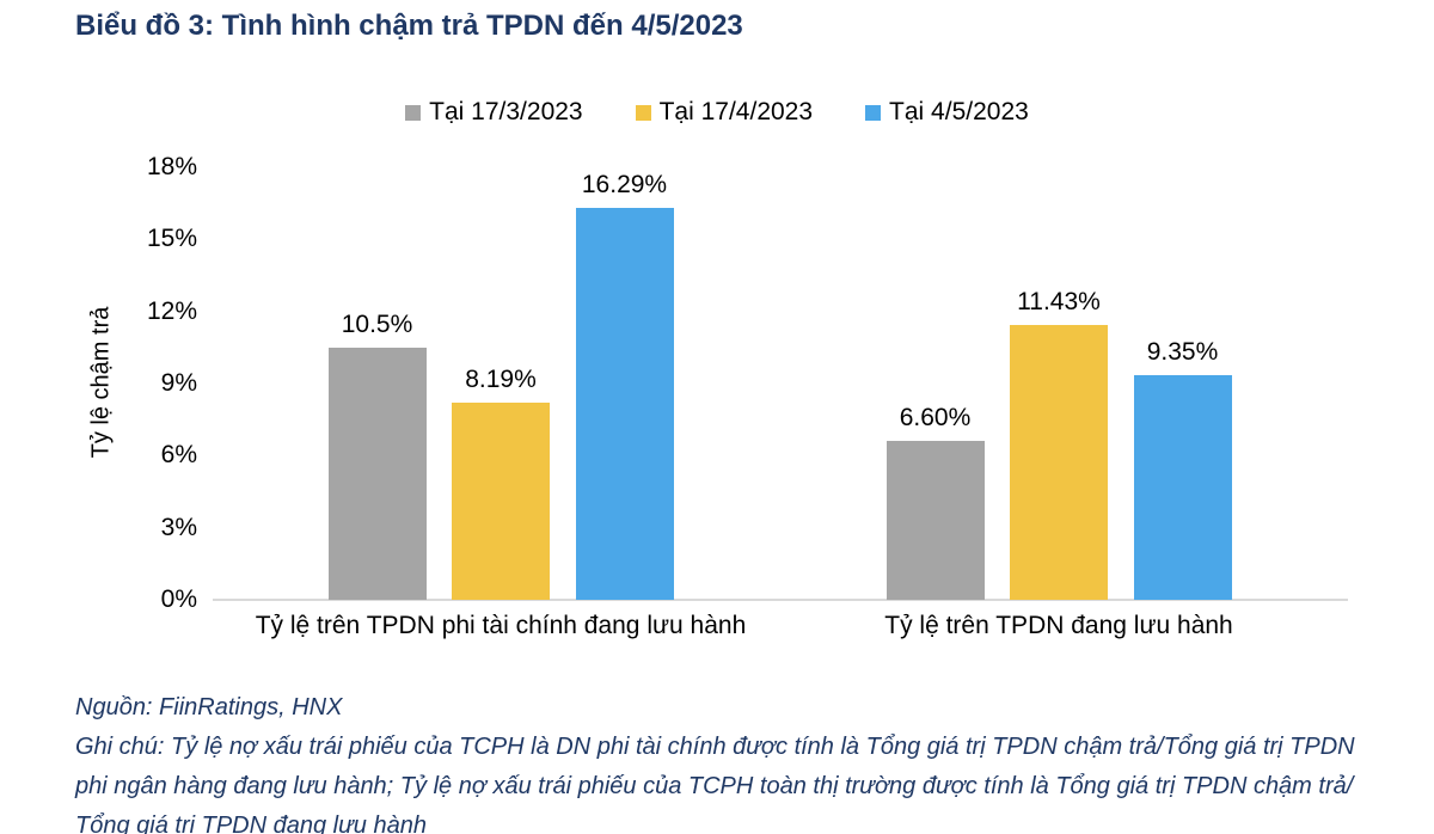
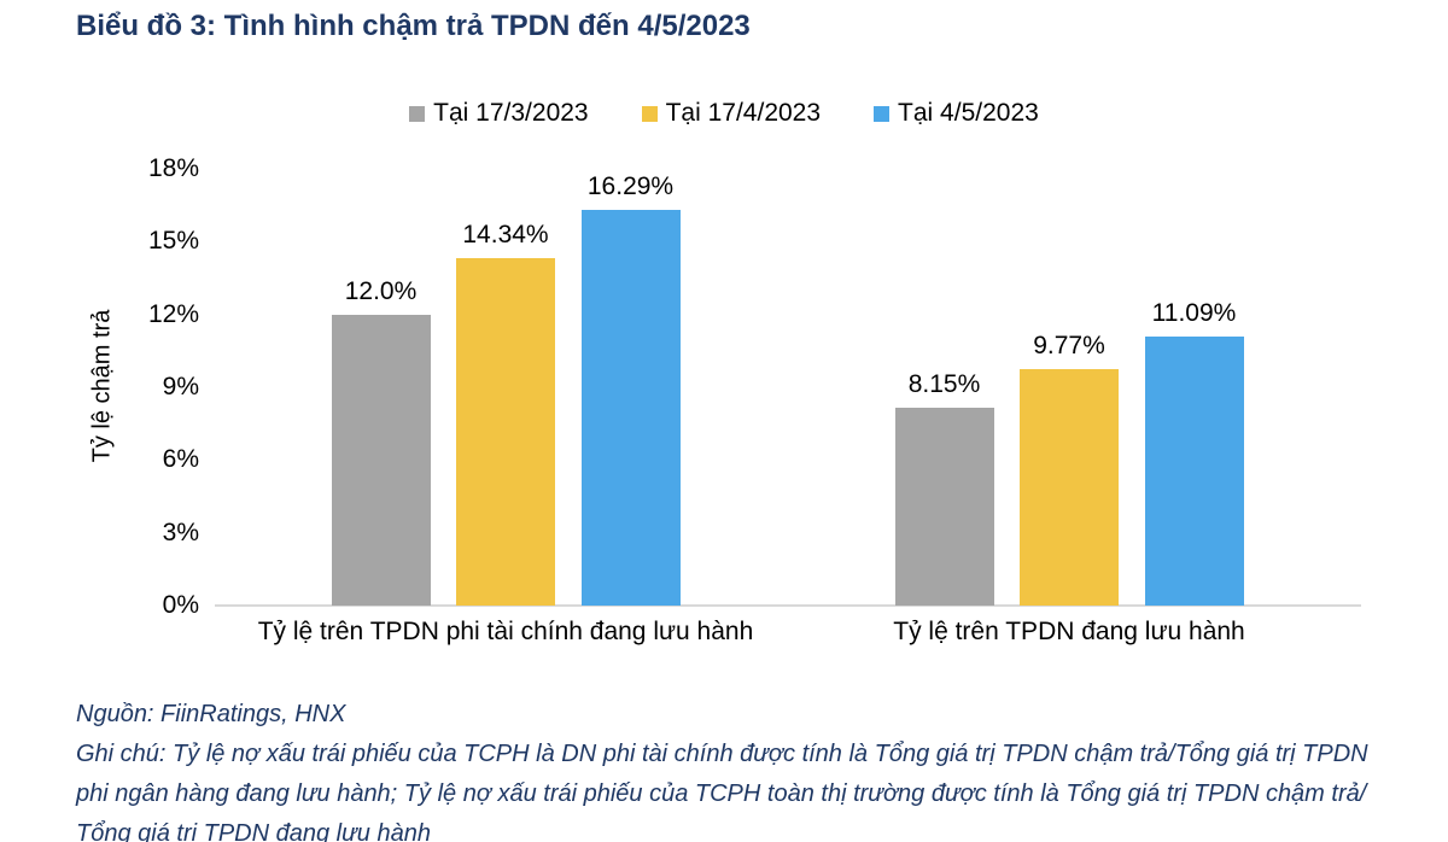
Tại 17/3/2023/Tỷ lệ trên TPDN phi tài chính đang lưu hành: 10.5% -> 12.0%
Tại 17/4/2023/Tỷ lệ trên TPDN phi tài chính đang lưu hành: 8.19% -> 14.34%
Tại 17/3/2023/Tỷ lệ trên TPDN đang lưu hành: 6.60% -> 8.15%
Tại 17/4/2023/Tỷ lệ trên TPDN đang lưu hành: 11.43% -> 9.77%
Tại 4/5/2023/Tỷ lệ trên TPDN đang lưu hành: 9.35% -> 11.09%
